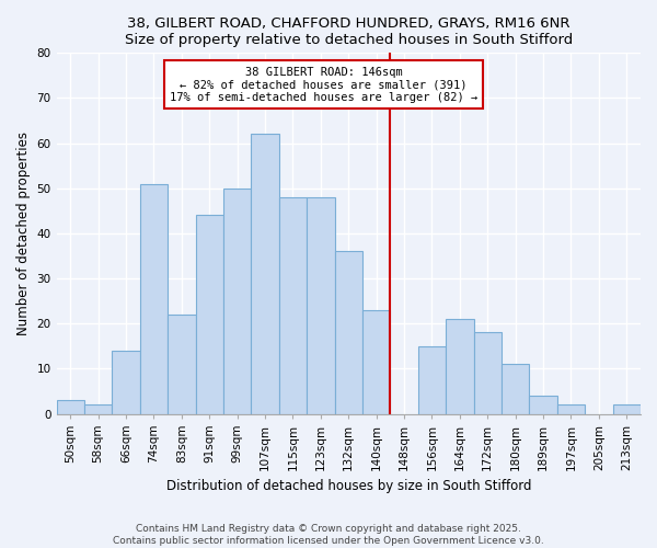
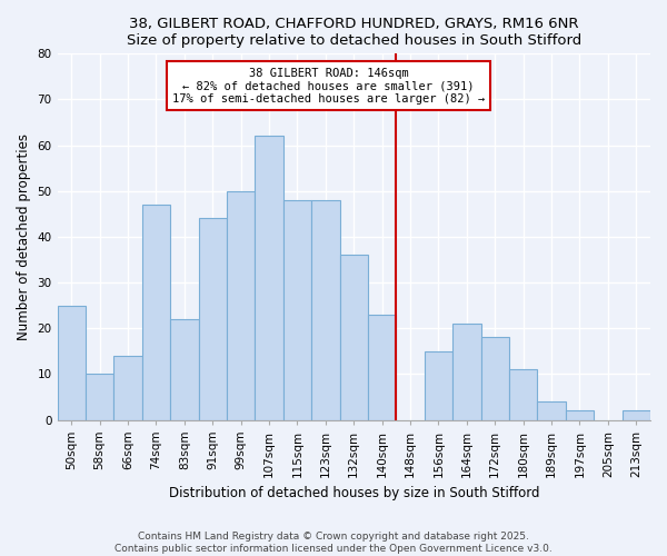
50sqm: 3 -> 25
58sqm: 2 -> 10
74sqm: 51 -> 47
